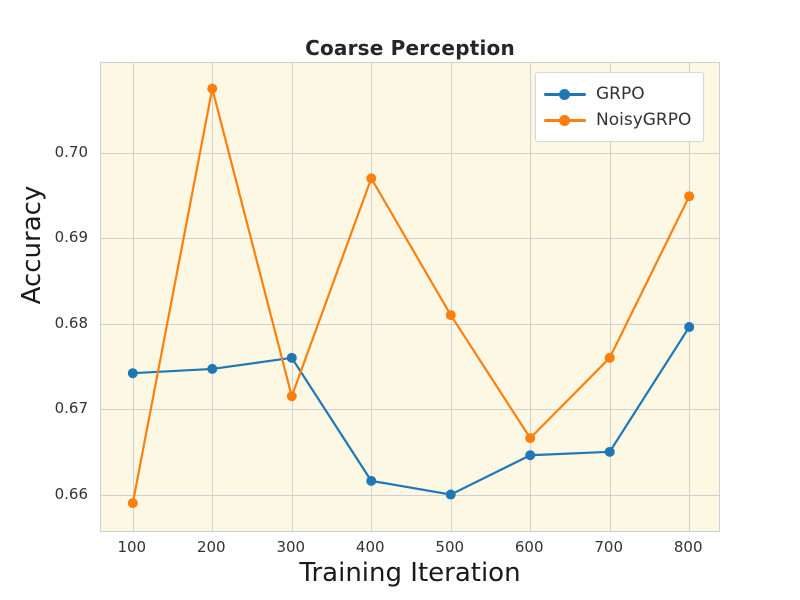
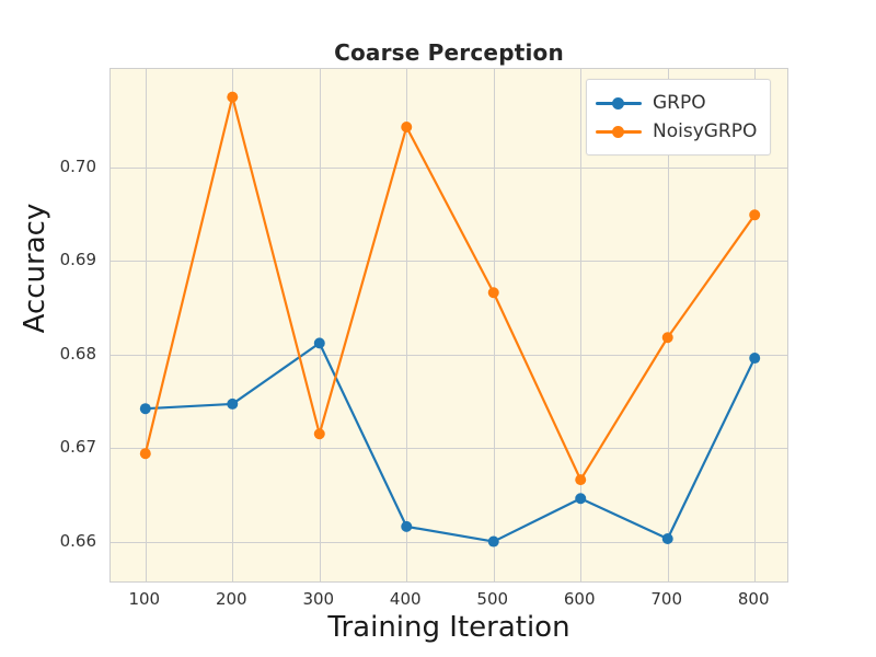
NoisyGRPO/100: 0.659 -> 0.669
GRPO/300: 0.676 -> 0.681
NoisyGRPO/400: 0.697 -> 0.704
NoisyGRPO/500: 0.681 -> 0.687
GRPO/700: 0.665 -> 0.660
NoisyGRPO/700: 0.676 -> 0.682
